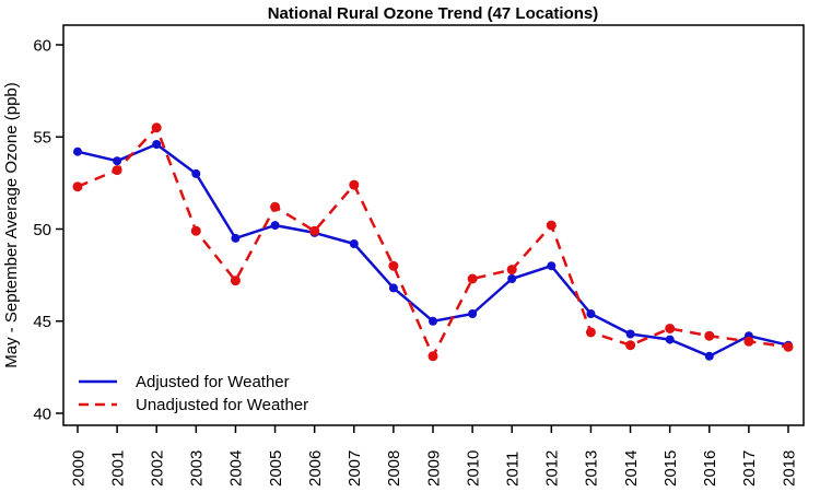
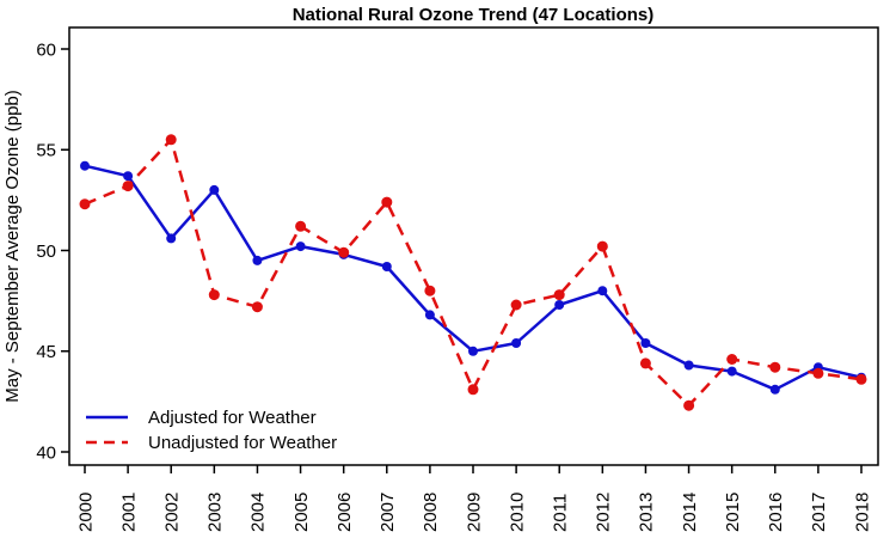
Adjusted for Weather/2002: 54.6 -> 50.6
Unadjusted for Weather/2003: 49.9 -> 47.8
Unadjusted for Weather/2014: 43.7 -> 42.3
